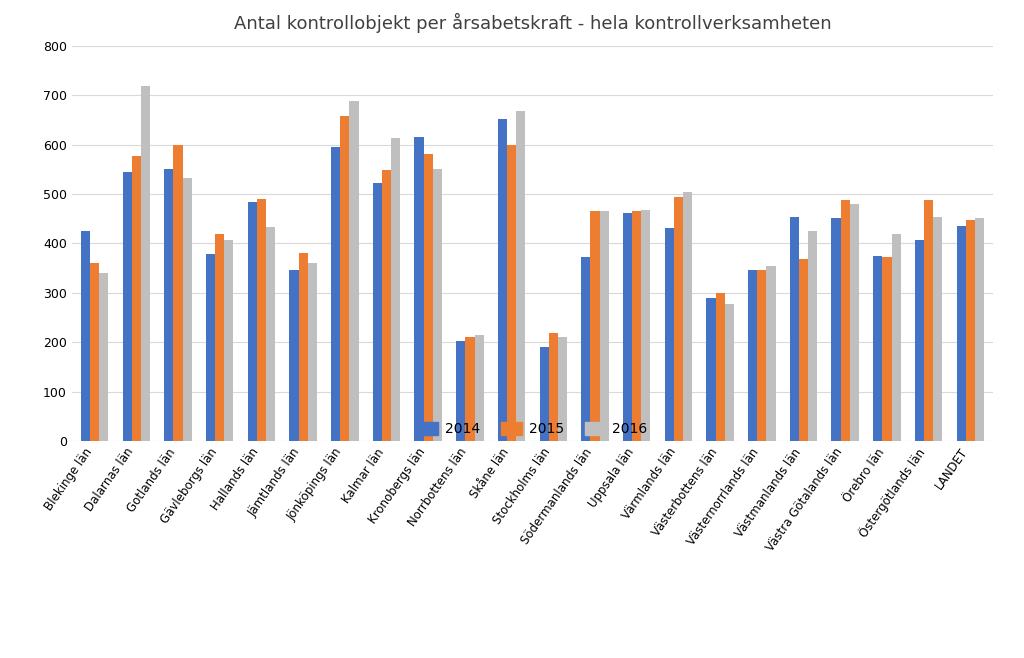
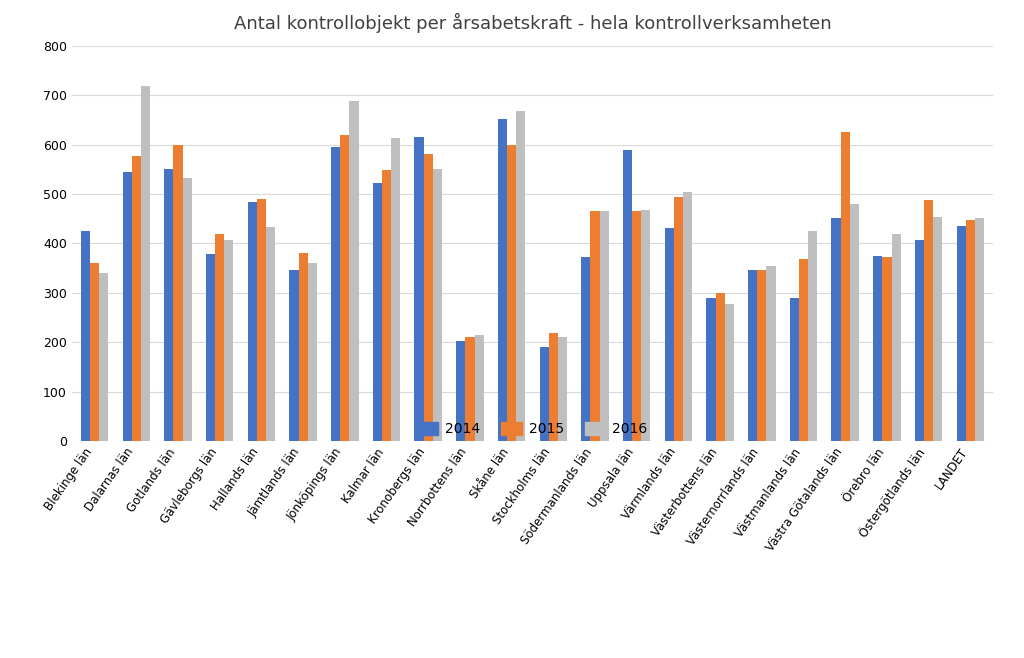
2015/Jönköpings län: 658 -> 620
2014/Uppsala län: 462 -> 590
2014/Västmanlands län: 453 -> 290
2015/Västra Götalands län: 488 -> 625
